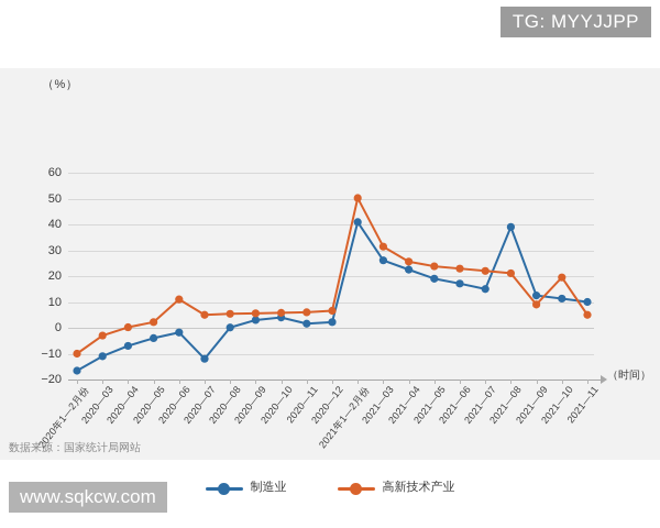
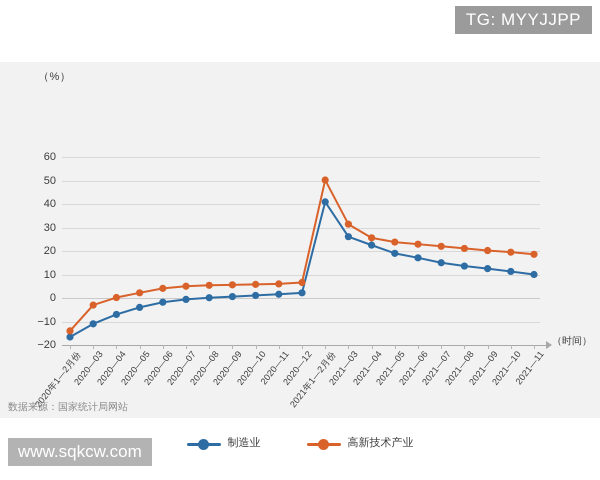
高新技术产业/2020年1—2月份: -10 -> -14
高新技术产业/2020—06: 11 -> 4
制造业/2020—07: -12 -> -1
制造业/2020—09: 3 -> 1
制造业/2020—10: 4 -> 1
制造业/2021—08: 39 -> 14
高新技术产业/2021—09: 9 -> 20
高新技术产业/2021—11: 5 -> 19
